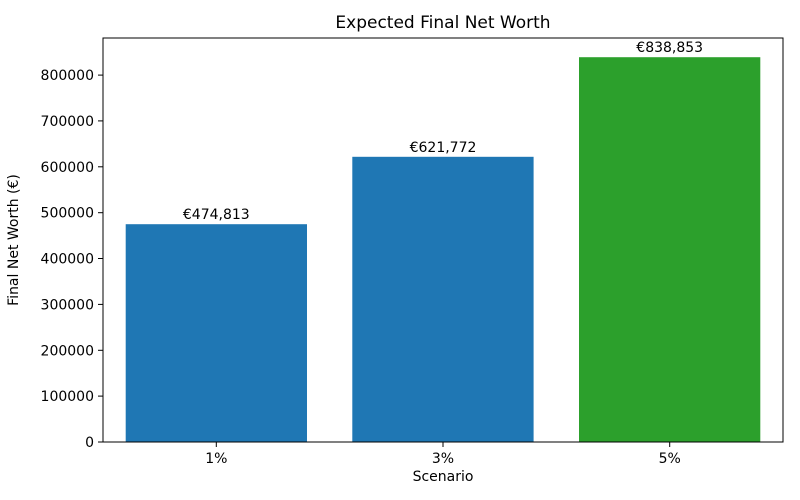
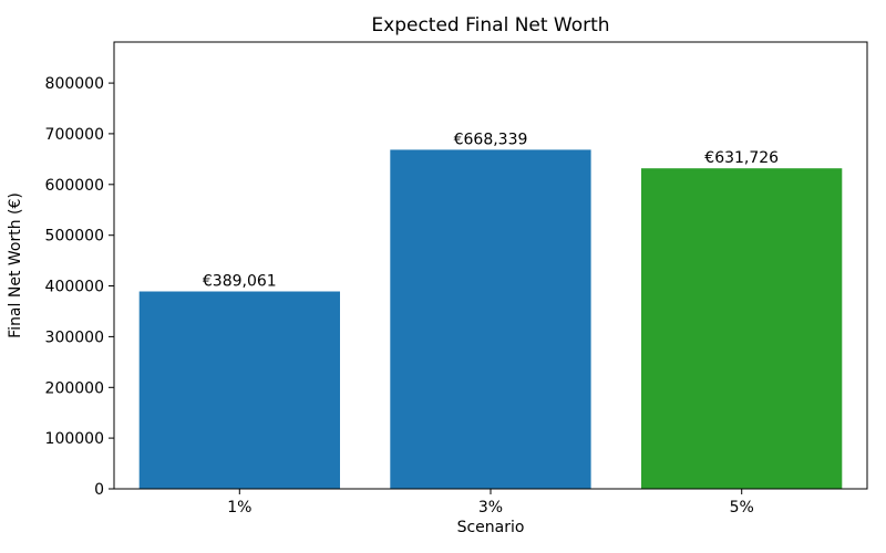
1%: €474,813 -> €389,061
3%: €621,772 -> €668,339
5%: €838,853 -> €631,726
